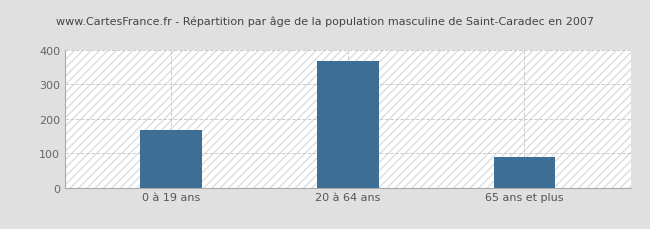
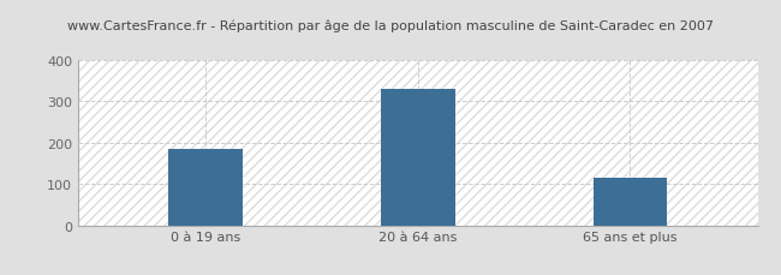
0 à 19 ans: 168 -> 185
20 à 64 ans: 368 -> 330
65 ans et plus: 90 -> 115
